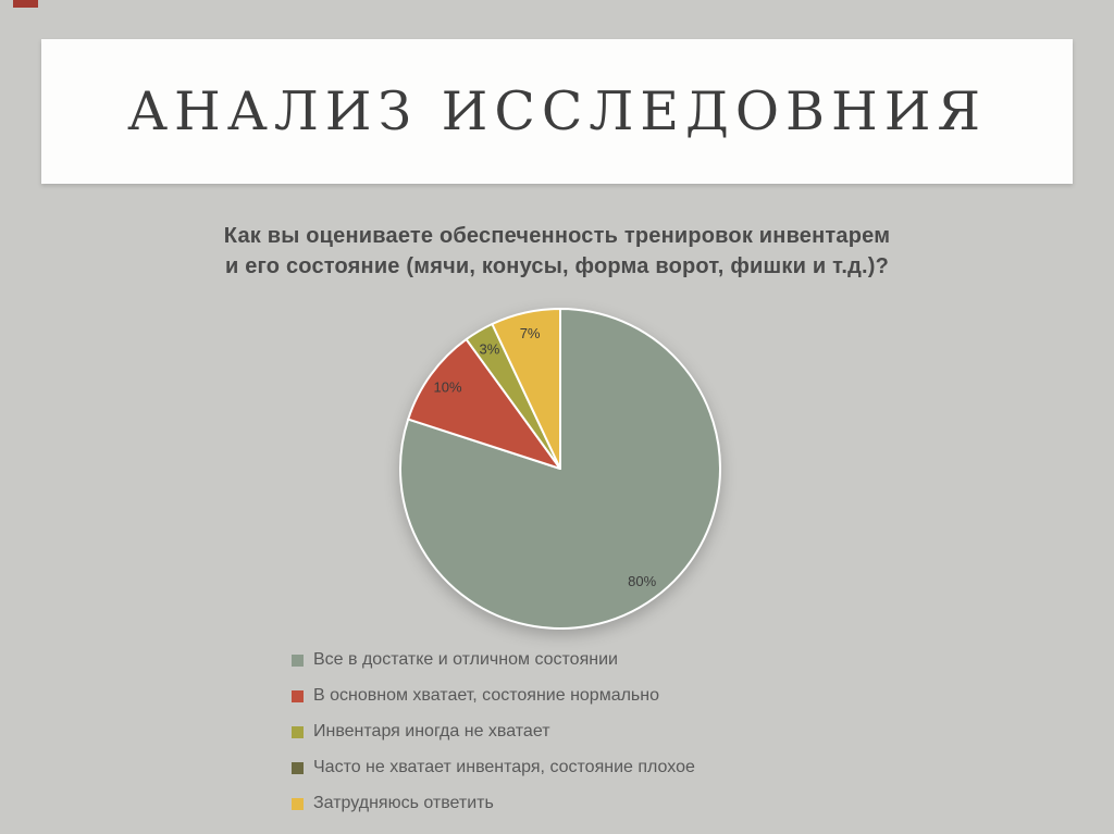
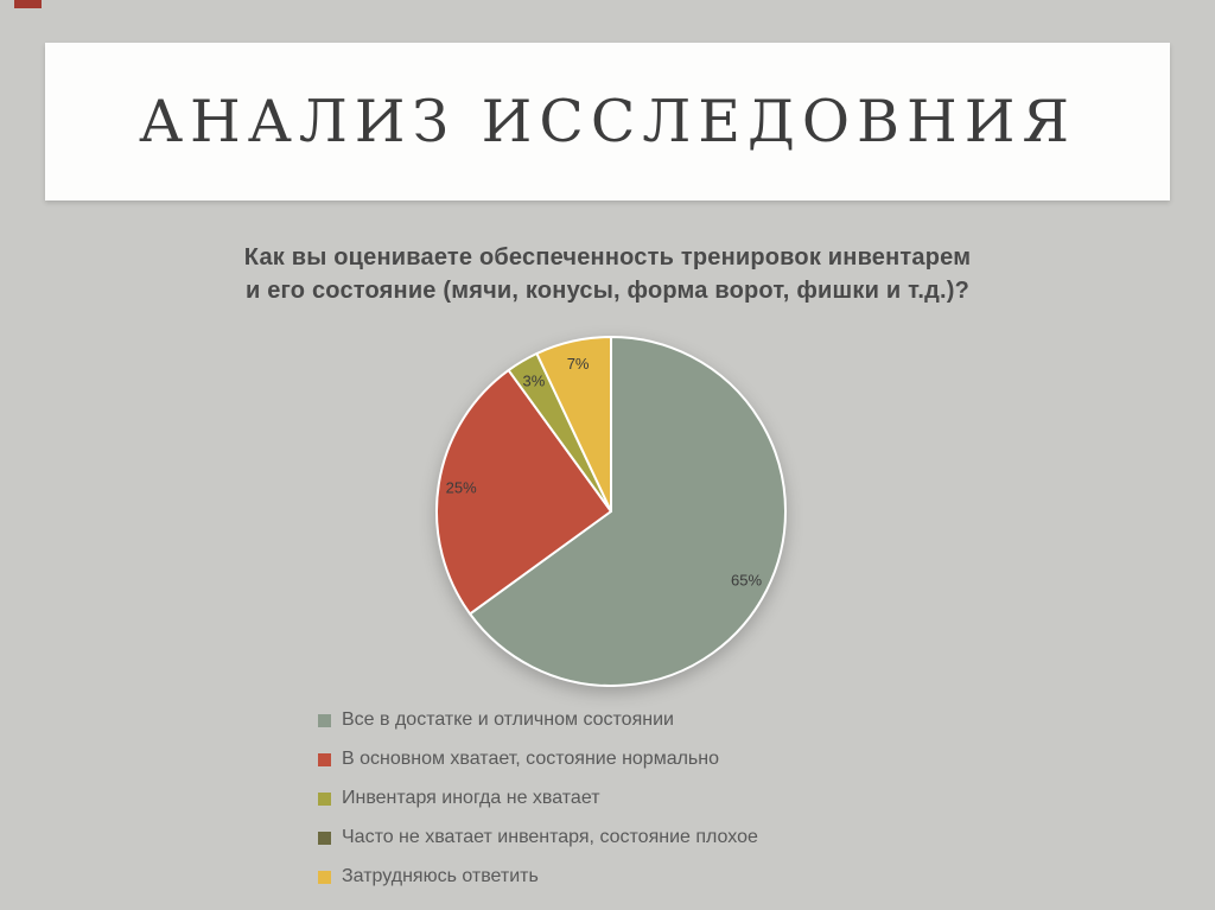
Все в достатке и отличном состоянии: 80% -> 65%
В основном хватает, состояние нормально: 10% -> 25%
